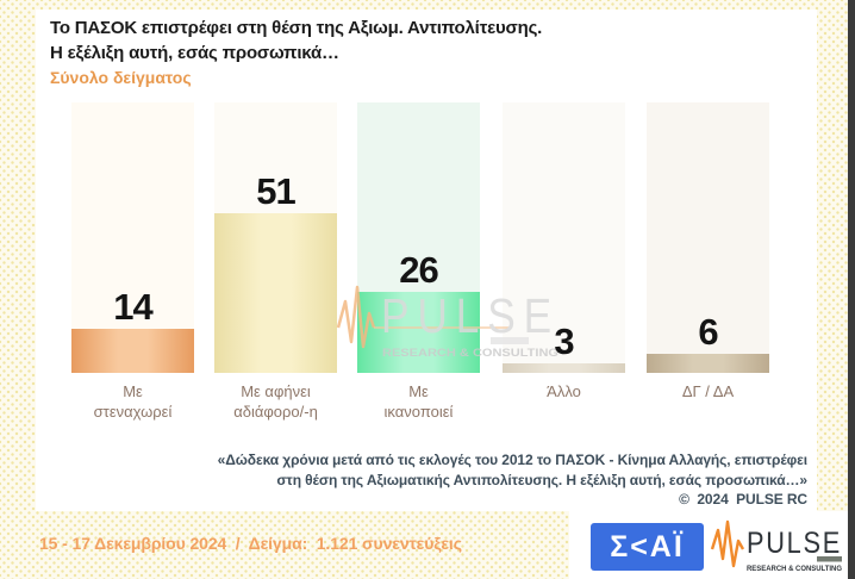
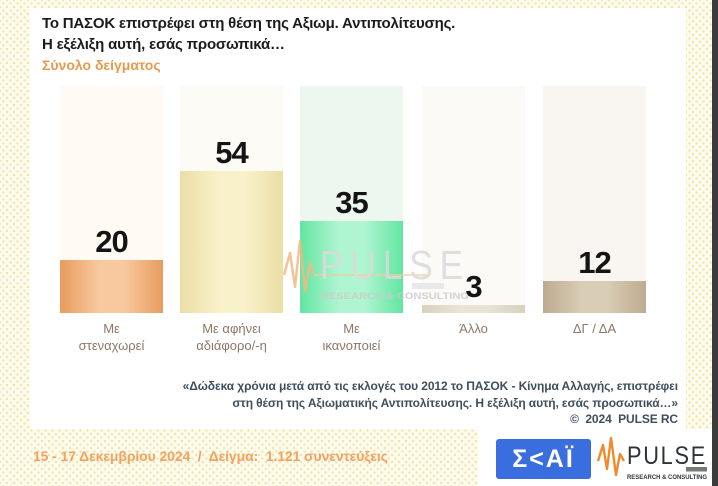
Με στεναχωρεί: 14 -> 20
Με αφήνει αδιάφορο/-η: 51 -> 54
Με ικανοποιεί: 26 -> 35
ΔΓ / ΔΑ: 6 -> 12
